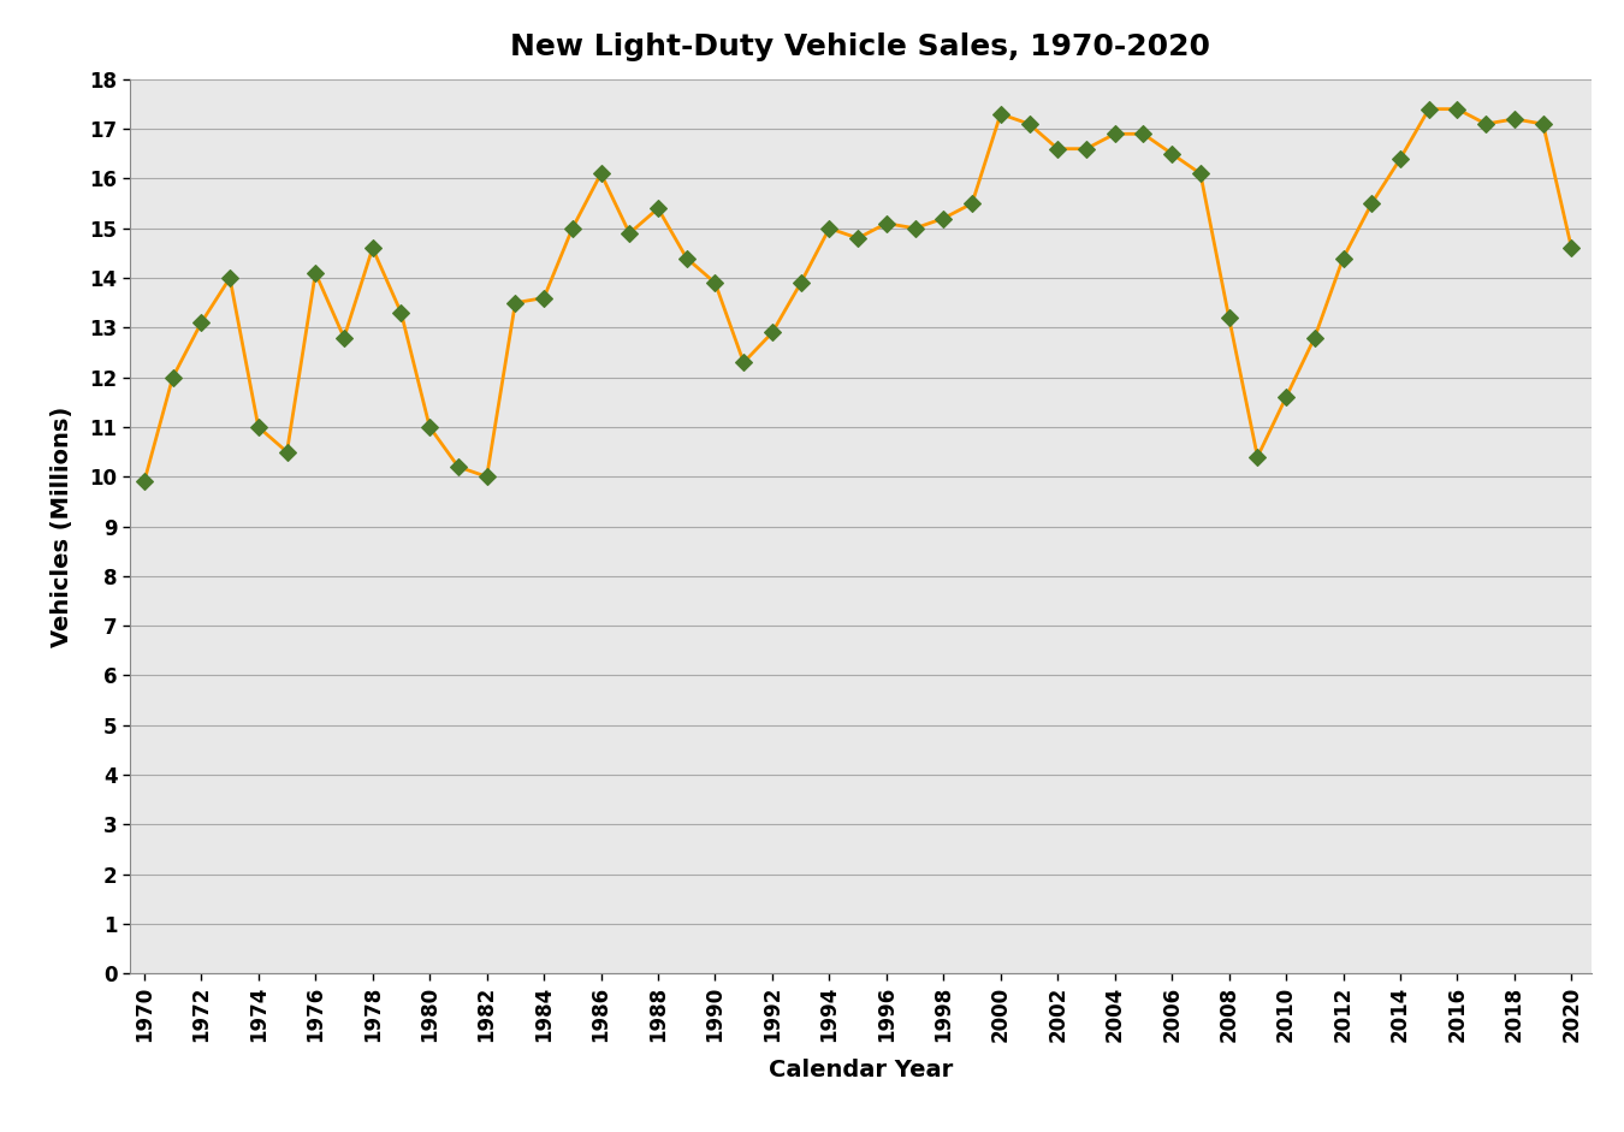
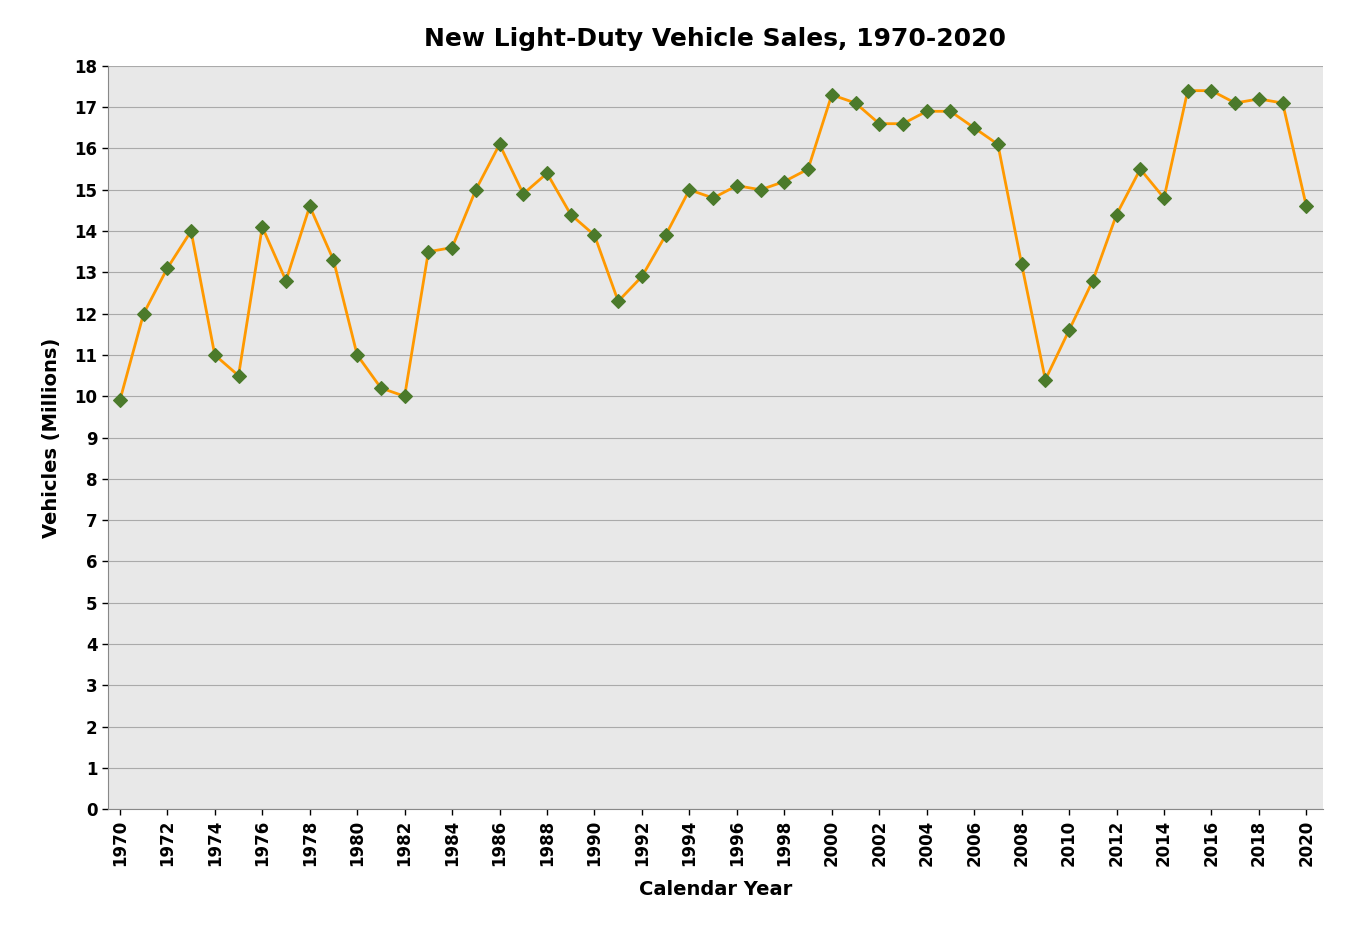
2014: 16.4 -> 14.8
